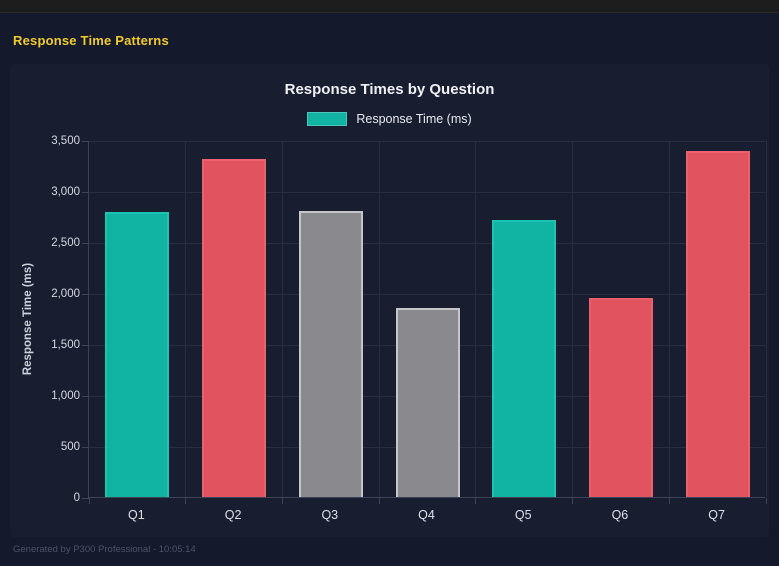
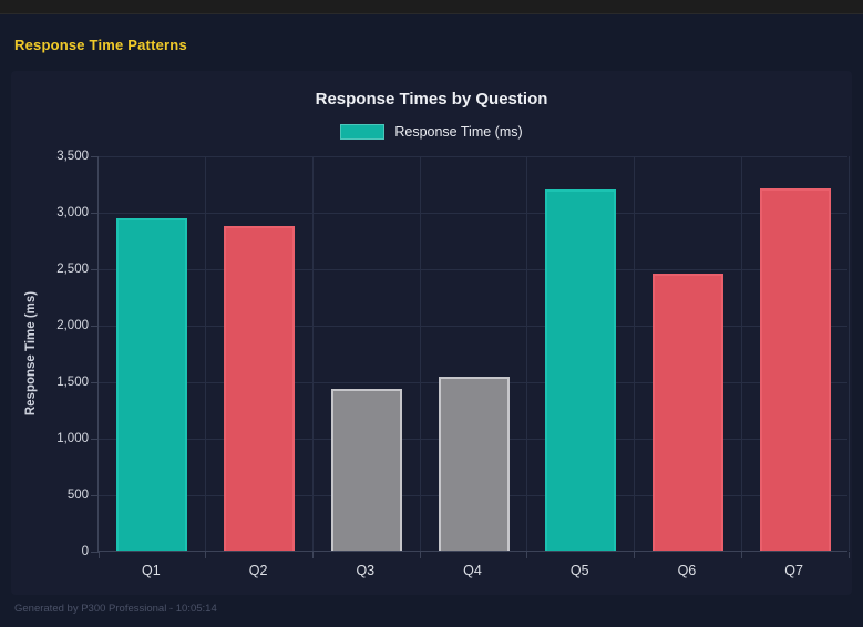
Q1: 2790 -> 2940
Q2: 3310 -> 2870
Q3: 2800 -> 1430
Q4: 1850 -> 1540
Q5: 2720 -> 3200
Q6: 1950 -> 2450
Q7: 3390 -> 3210
